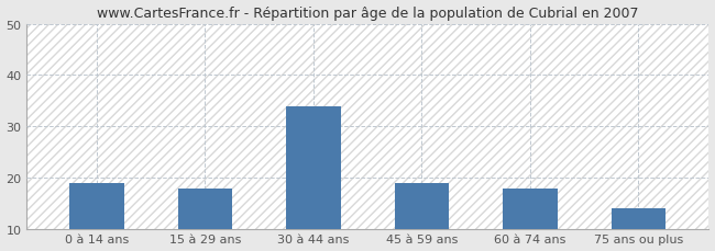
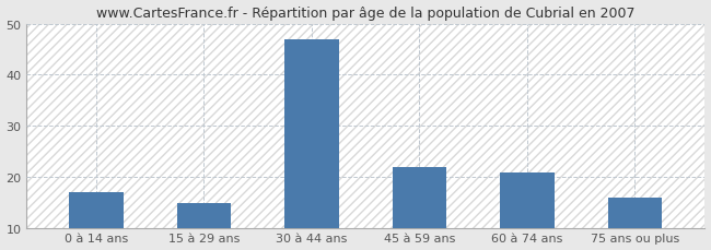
0 à 14 ans: 19 -> 17
15 à 29 ans: 18 -> 15
30 à 44 ans: 34 -> 47
45 à 59 ans: 19 -> 22
60 à 74 ans: 18 -> 21
75 ans ou plus: 14 -> 16
